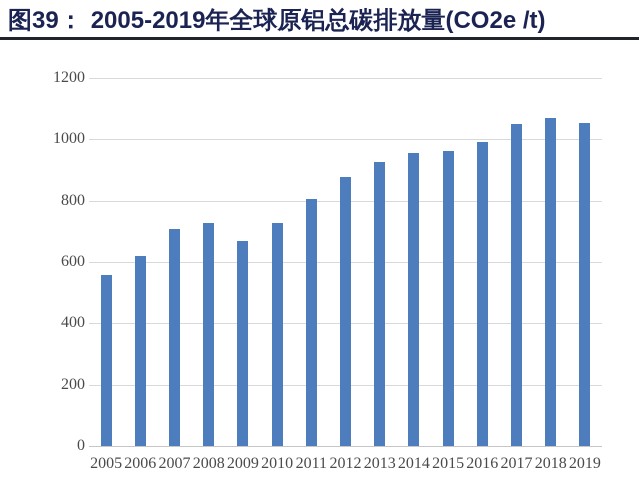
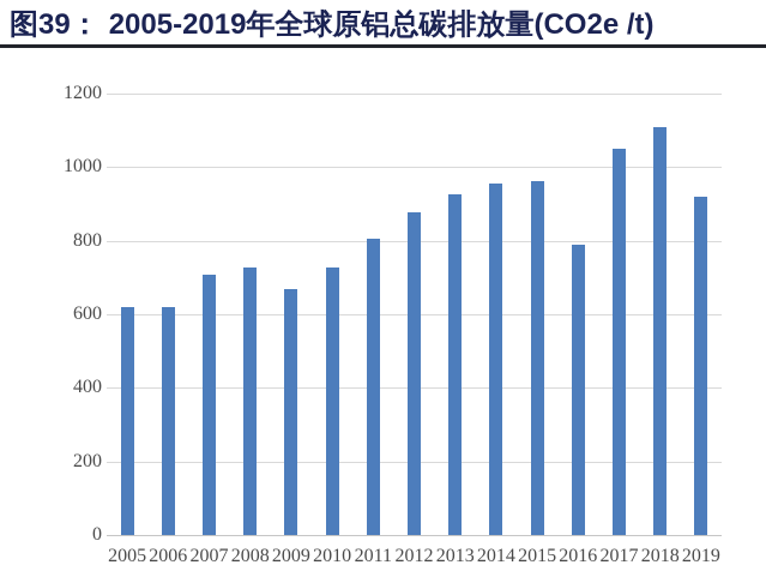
2005: 560 -> 620
2016: 990 -> 790
2018: 1070 -> 1110
2019: 1050 -> 920
